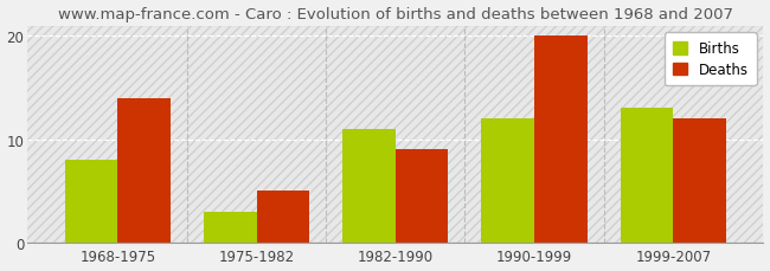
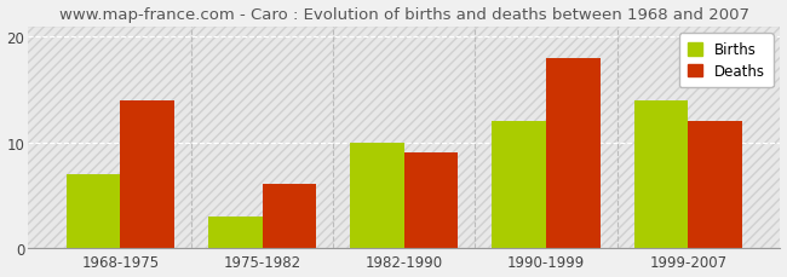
Births/1968-1975: 8 -> 7
Deaths/1975-1982: 5 -> 6
Births/1982-1990: 11 -> 10
Deaths/1990-1999: 20 -> 18
Births/1999-2007: 13 -> 14
